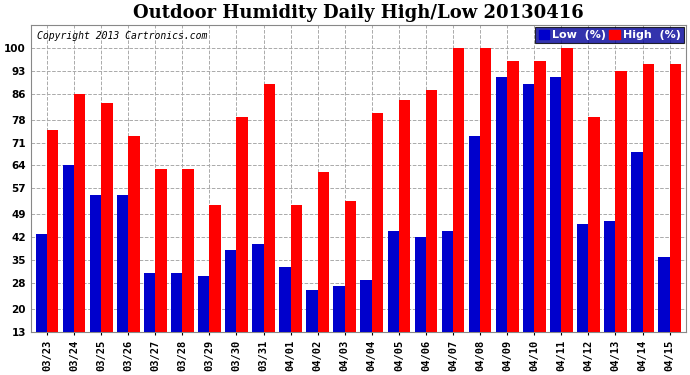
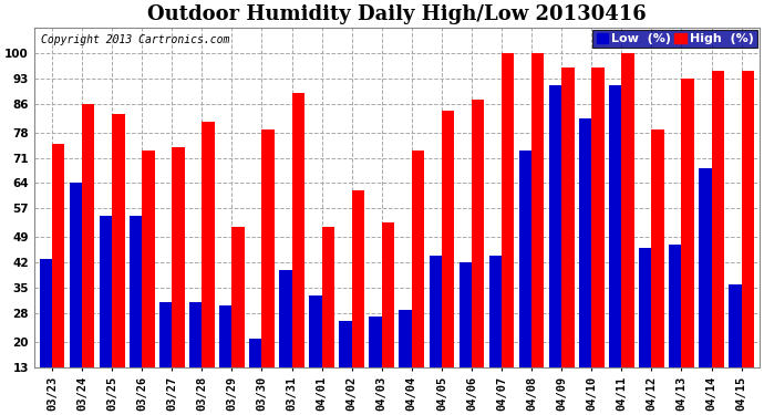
High (%)/03/27: 63 -> 74
High (%)/03/28: 63 -> 81
Low (%)/03/30: 38 -> 21
High (%)/04/04: 80 -> 73
Low (%)/04/10: 89 -> 82
